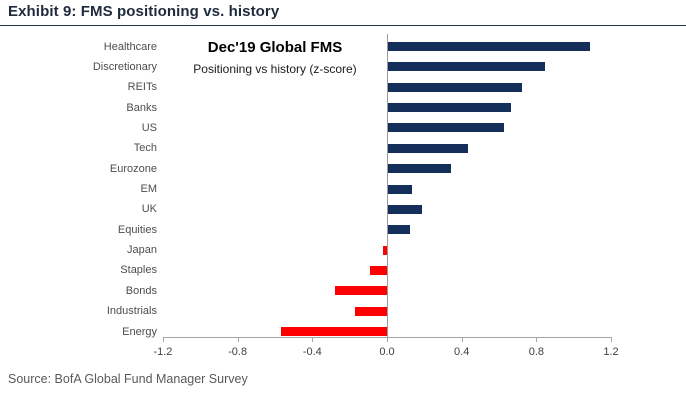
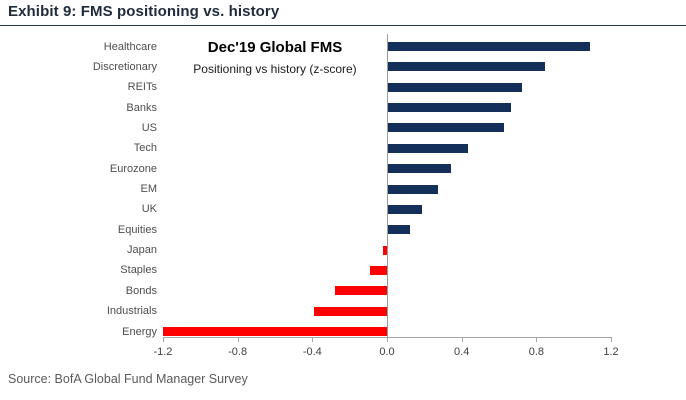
EM: 0.13 -> 0.27
Industrials: -0.17 -> -0.39
Energy: -0.57 -> -1.20
